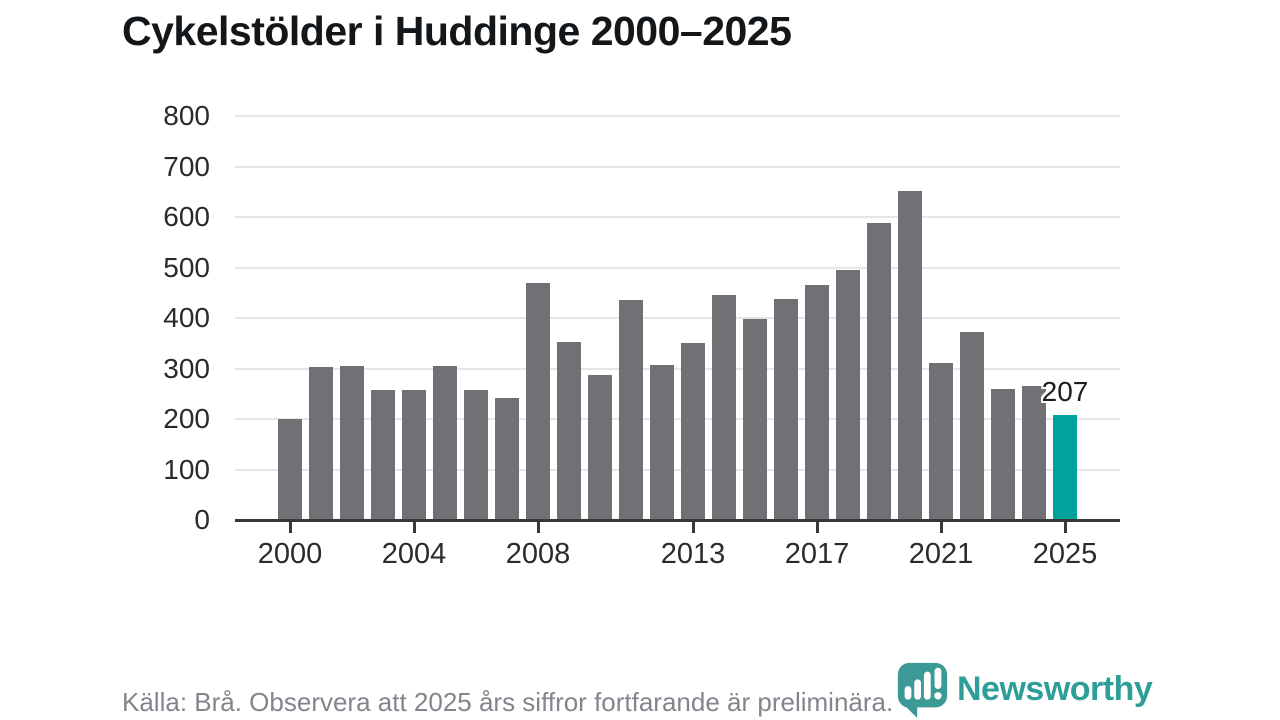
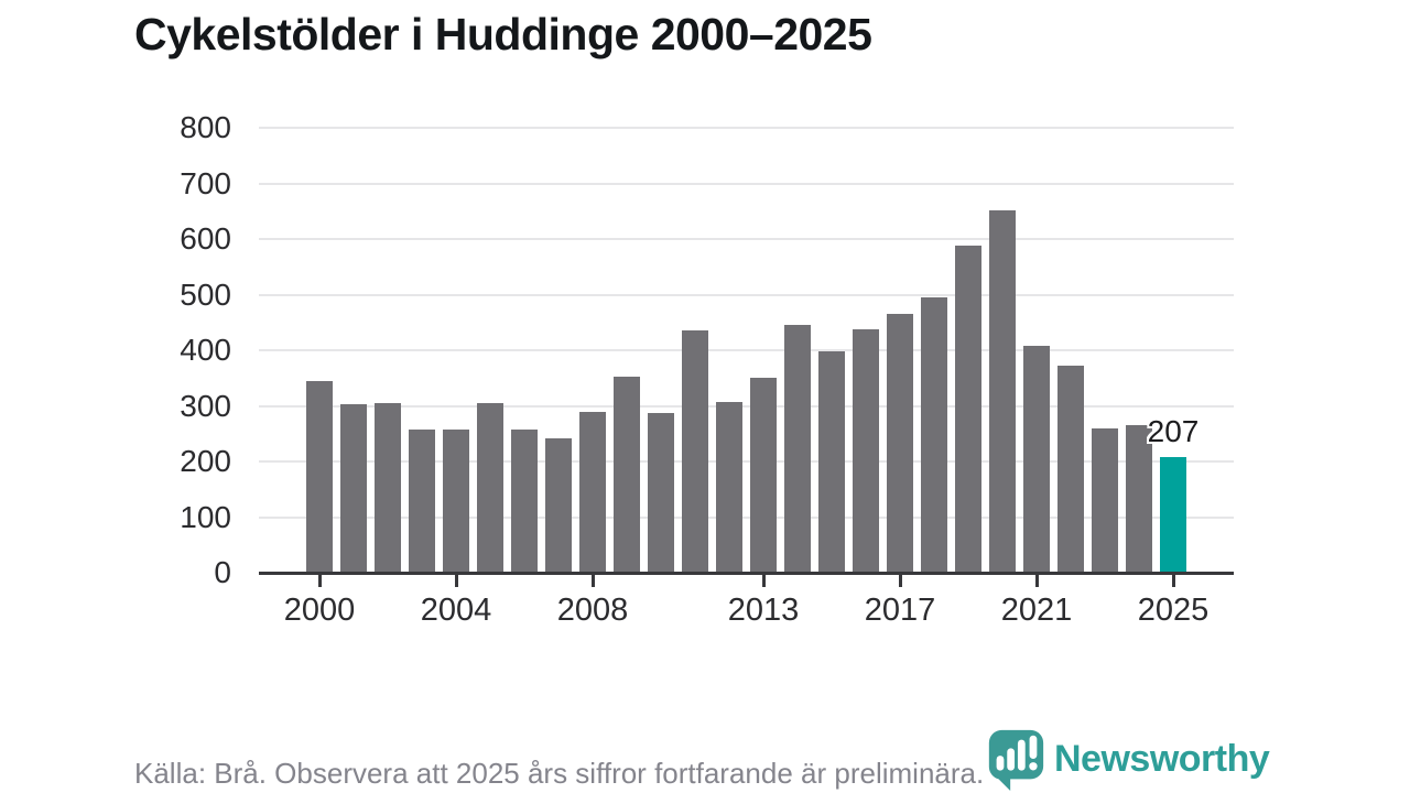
2000: 200 -> 340
2008: 470 -> 290
2021: 310 -> 410
